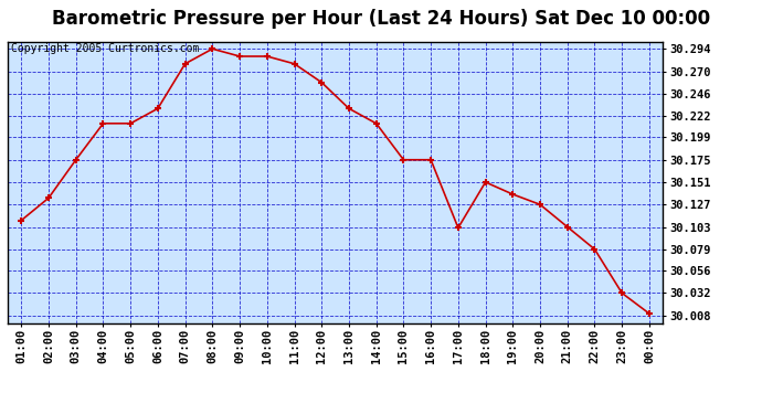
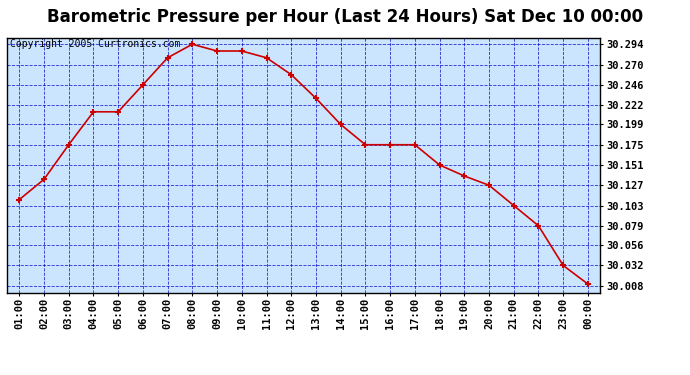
06:00: 30.230 -> 30.246
14:00: 30.214 -> 30.199
17:00: 30.102 -> 30.175
